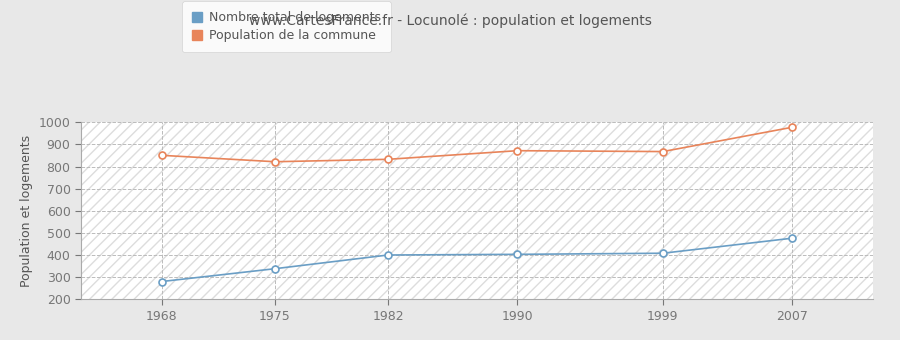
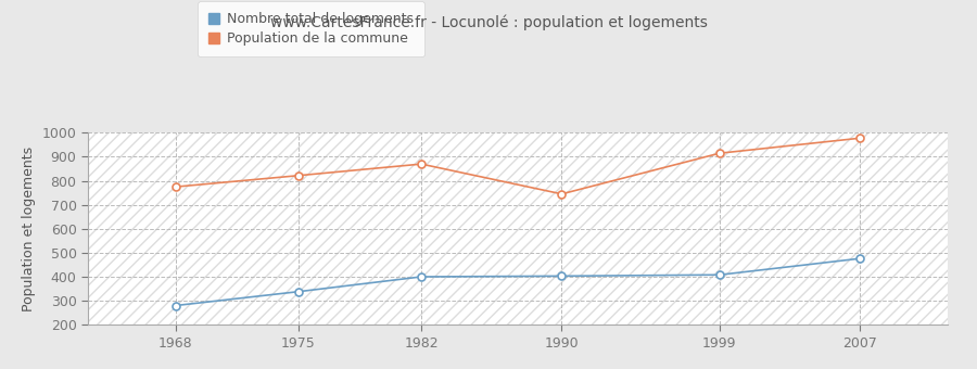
Population de la commune/1968: 851 -> 775
Population de la commune/1982: 833 -> 870
Population de la commune/1990: 872 -> 745
Population de la commune/1999: 868 -> 915
